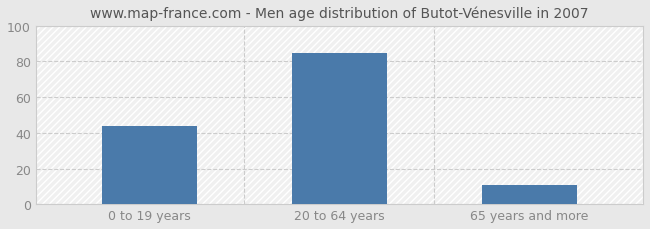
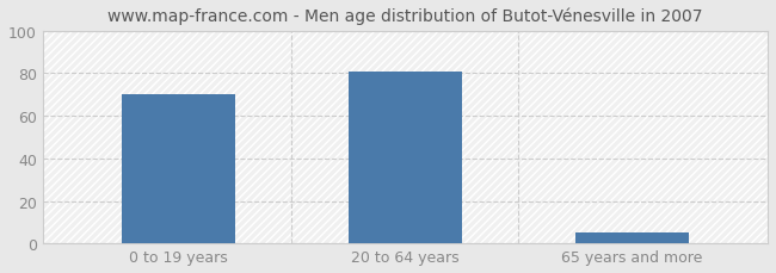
0 to 19 years: 44 -> 70
20 to 64 years: 85 -> 81
65 years and more: 11 -> 5
